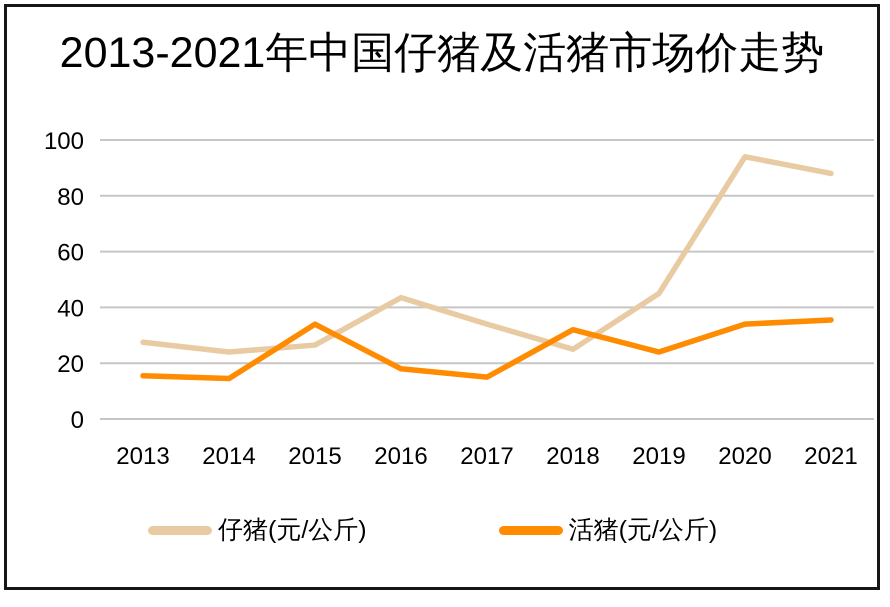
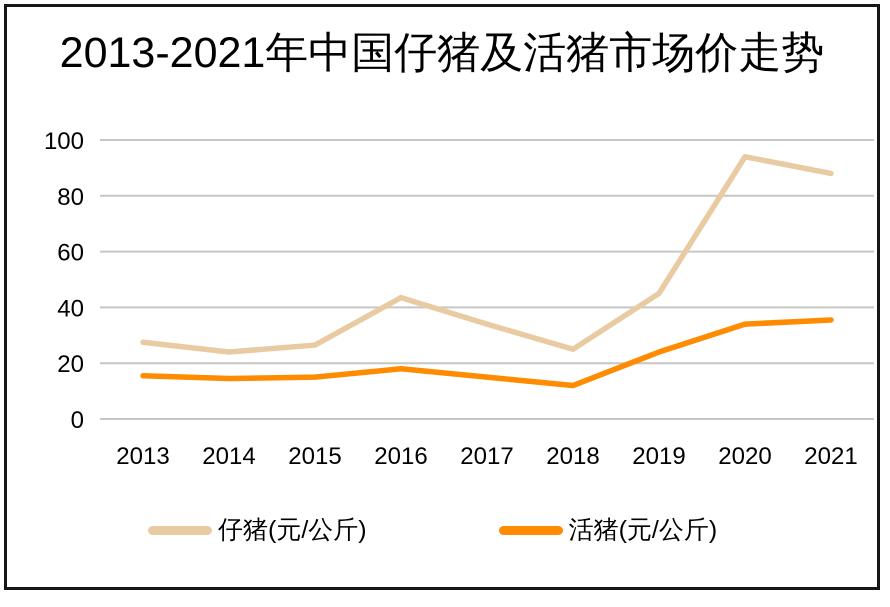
活猪(元/公斤)/2015: 34 -> 15
活猪(元/公斤)/2018: 32 -> 12
